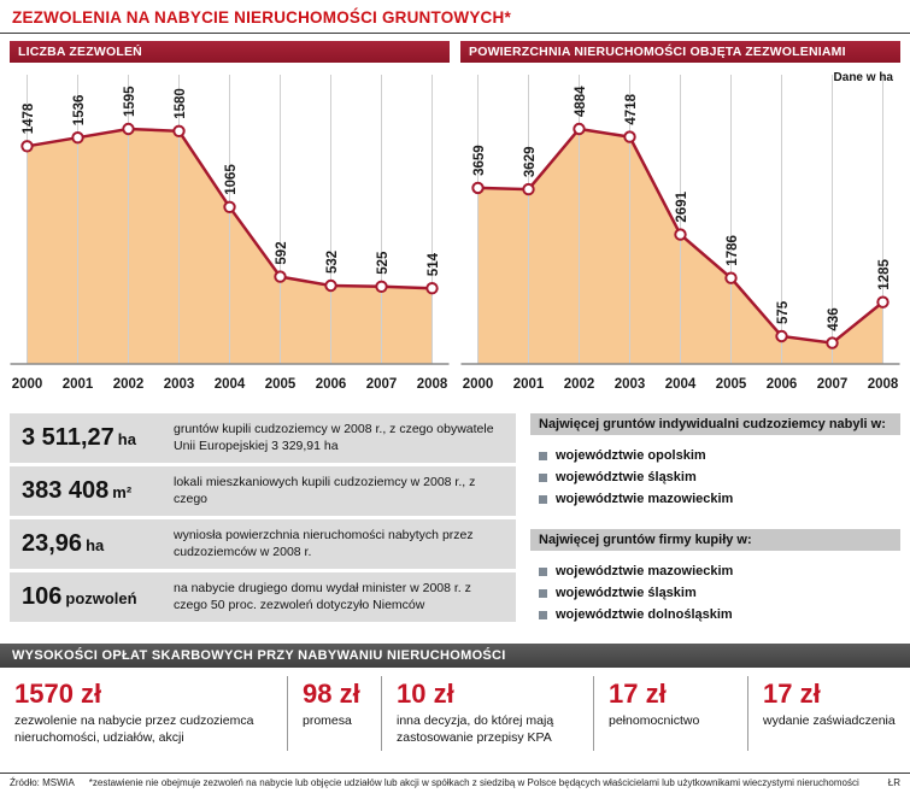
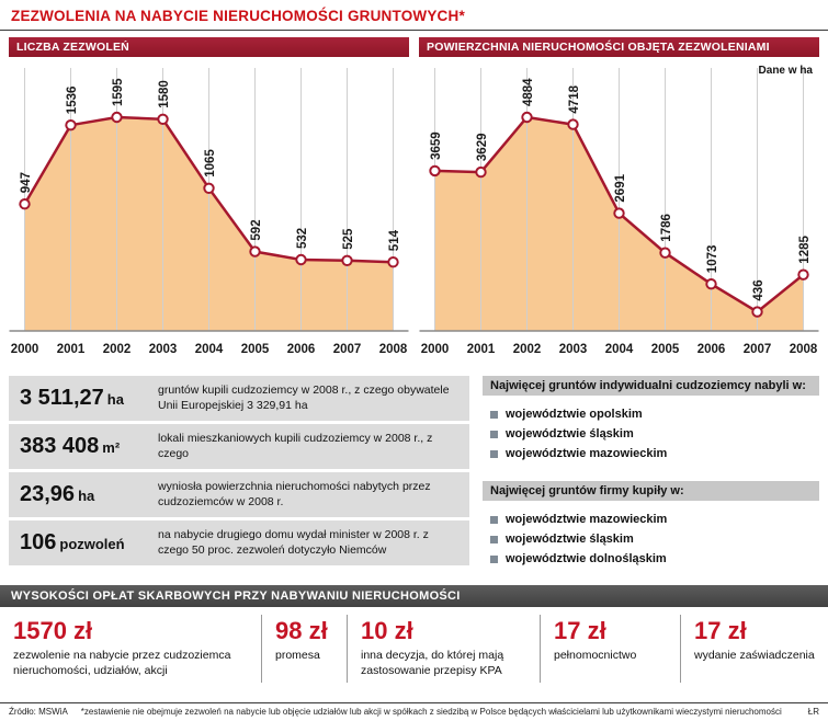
LICZBA ZEZWOLEŃ/2000: 1478 -> 947
POWIERZCHNIA NIERUCHOMOŚCI OBJĘTA ZEZWOLENIAMI/2006: 575 -> 1073
